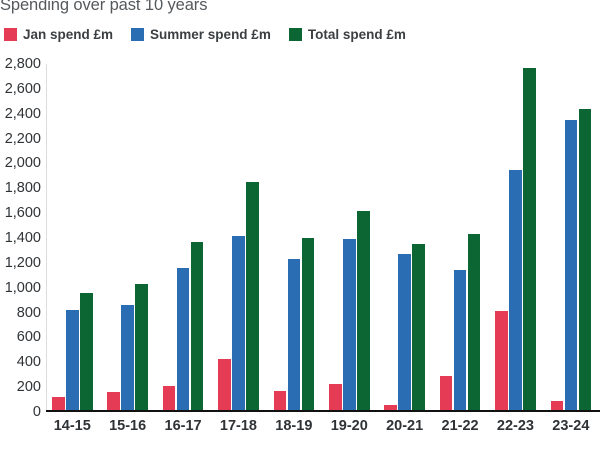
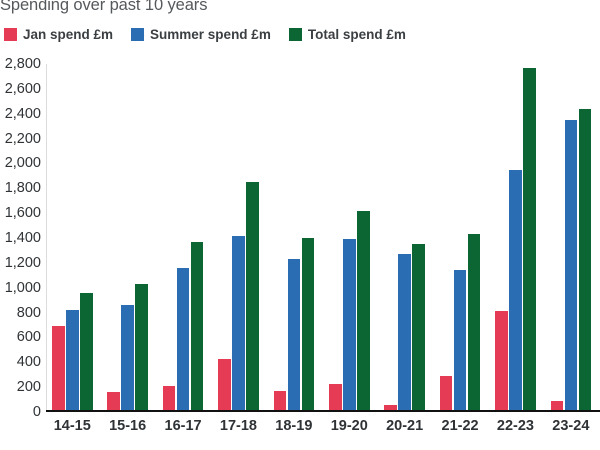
Jan spend £m/14-15: 120 -> 690
